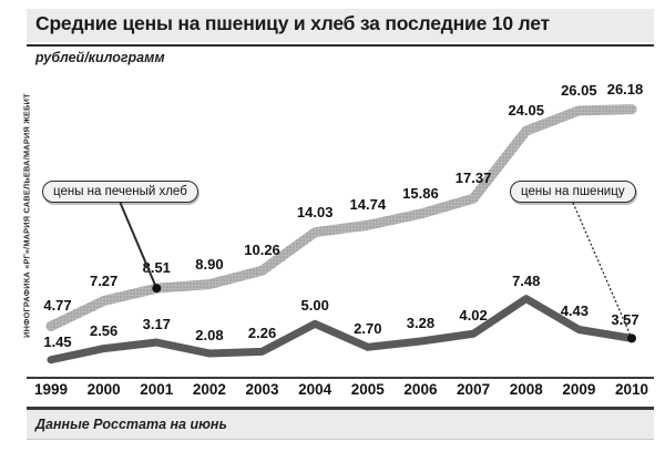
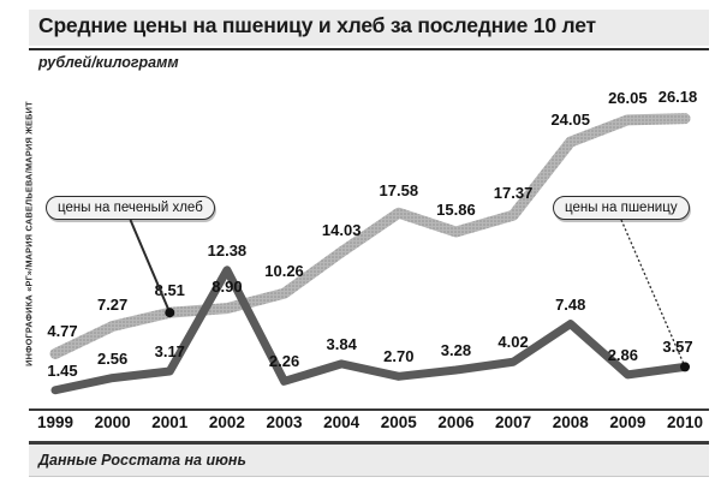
цены на пшеницу/2002: 2.08 -> 12.38
цены на пшеницу/2004: 5.00 -> 3.84
цены на печеный хлеб/2005: 14.74 -> 17.58
цены на пшеницу/2009: 4.43 -> 2.86
